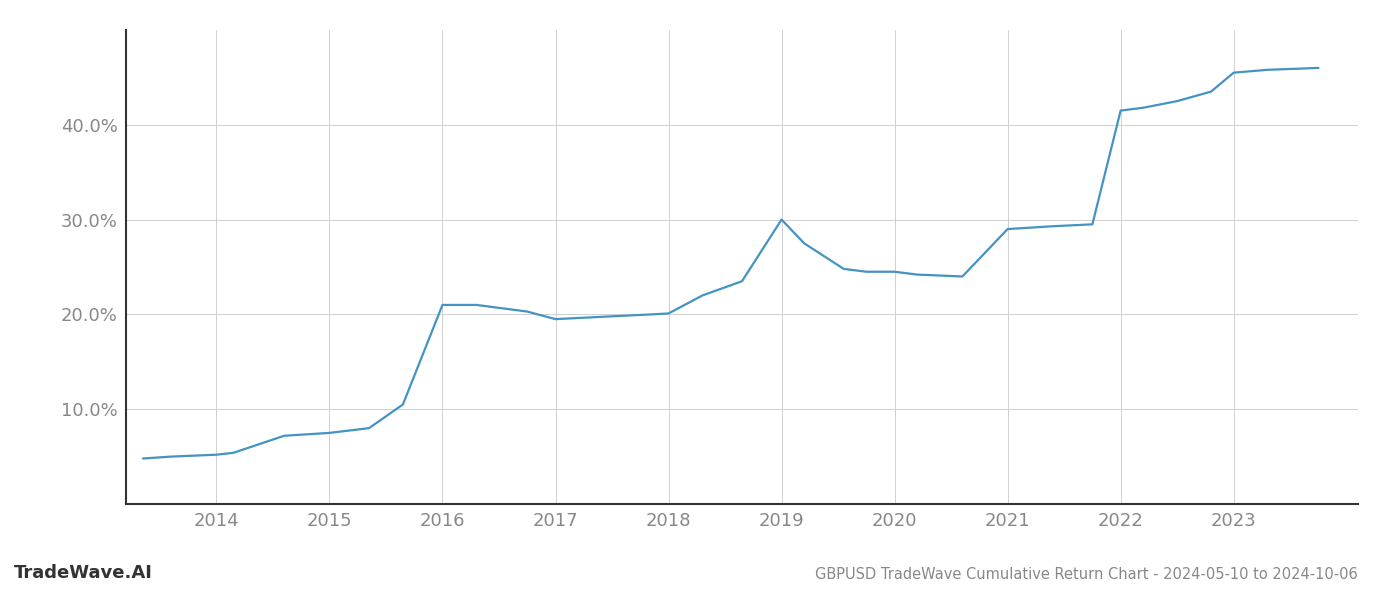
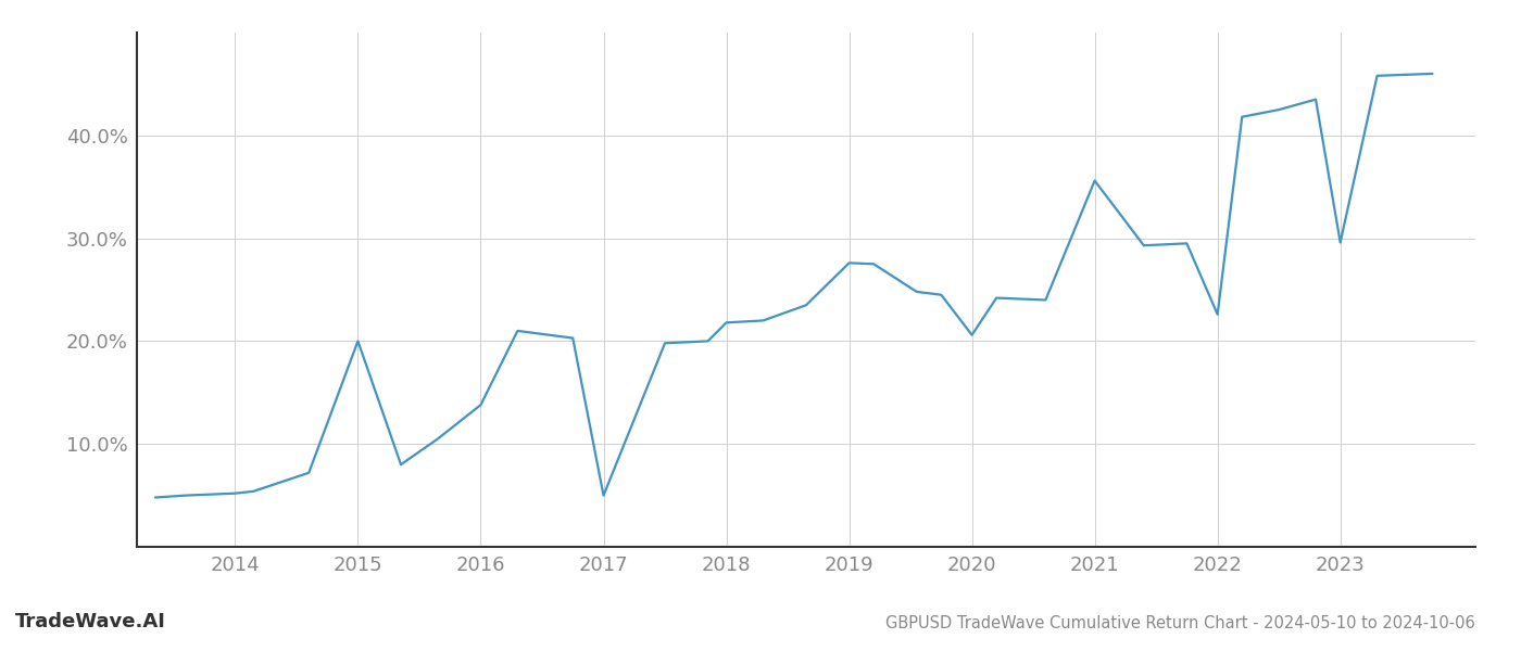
2015: 7.5% -> 20.0%
2016: 21.0% -> 13.8%
2017: 19.5% -> 5.0%
2018: 20.1% -> 21.8%
2019: 30.0% -> 27.6%
2020: 24.5% -> 20.6%
2021: 29.0% -> 35.6%
2022: 41.5% -> 22.6%
2023: 45.5% -> 29.6%
